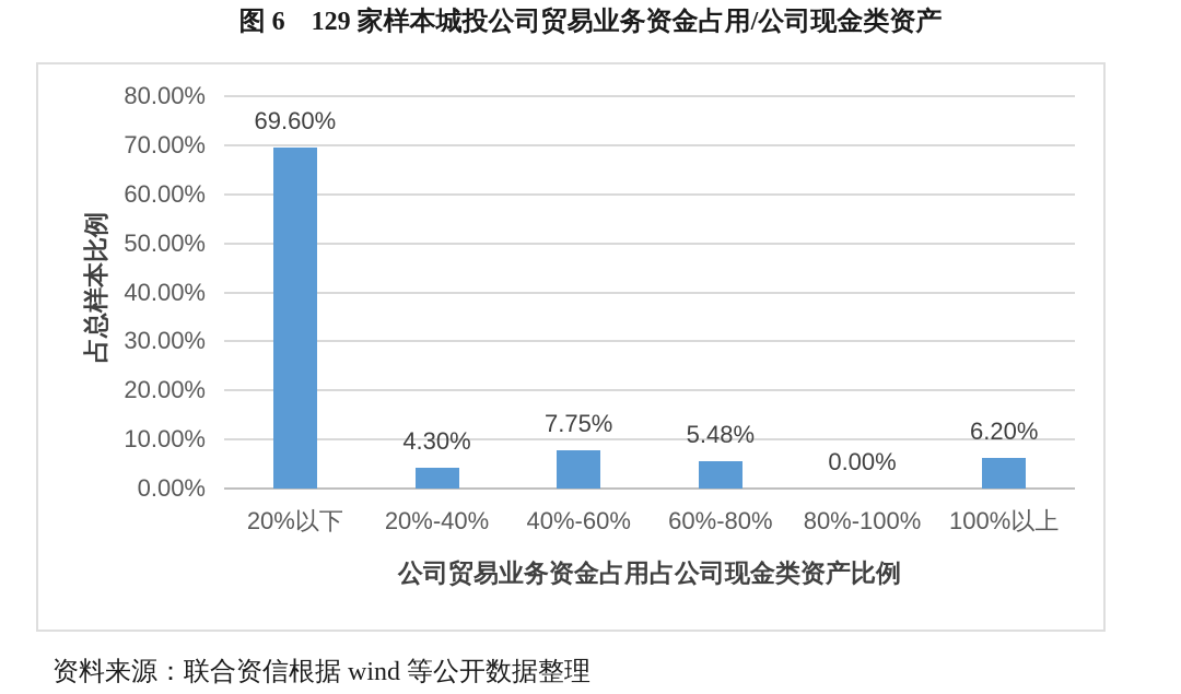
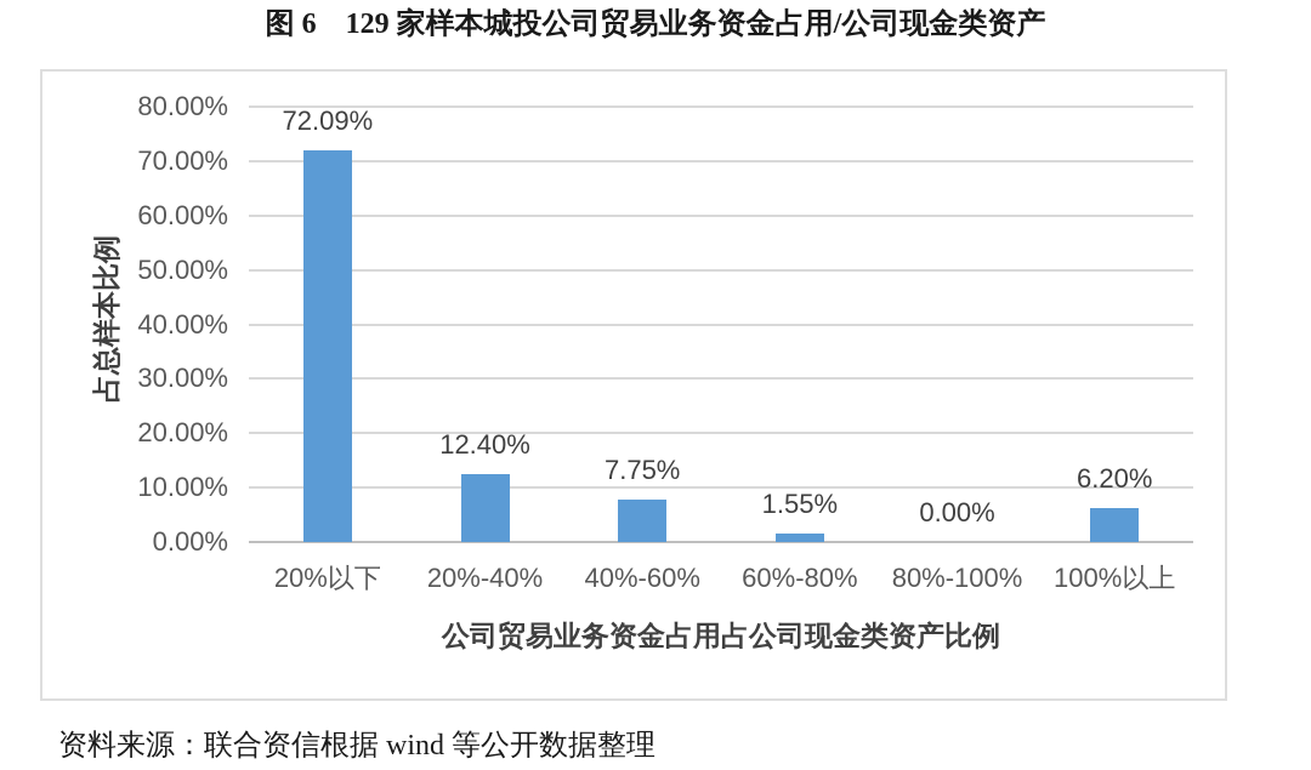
20%以下: 69.60% -> 72.09%
20%-40%: 4.30% -> 12.40%
60%-80%: 5.48% -> 1.55%
